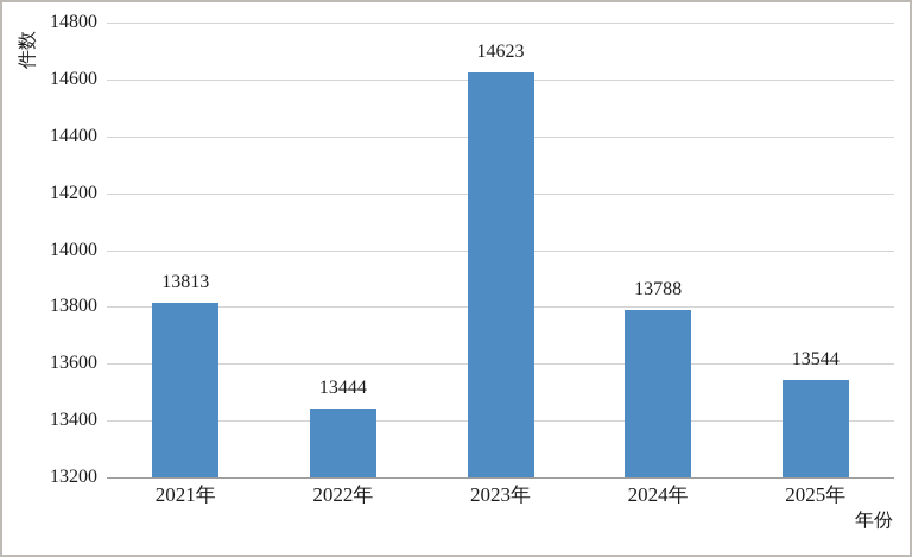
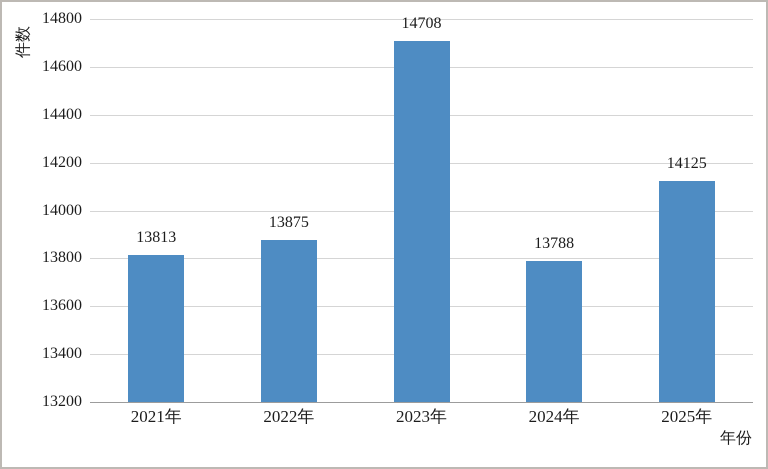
2022年: 13444 -> 13875
2023年: 14623 -> 14708
2025年: 13544 -> 14125
